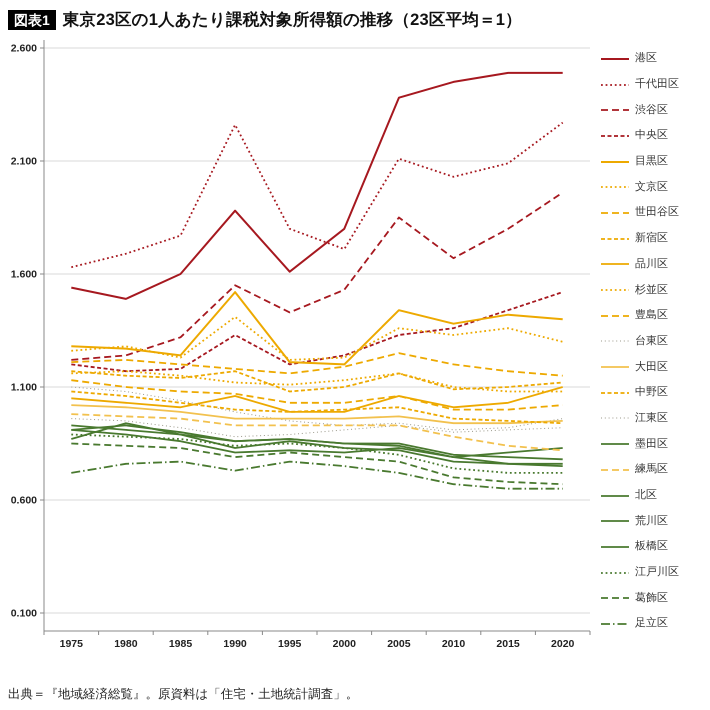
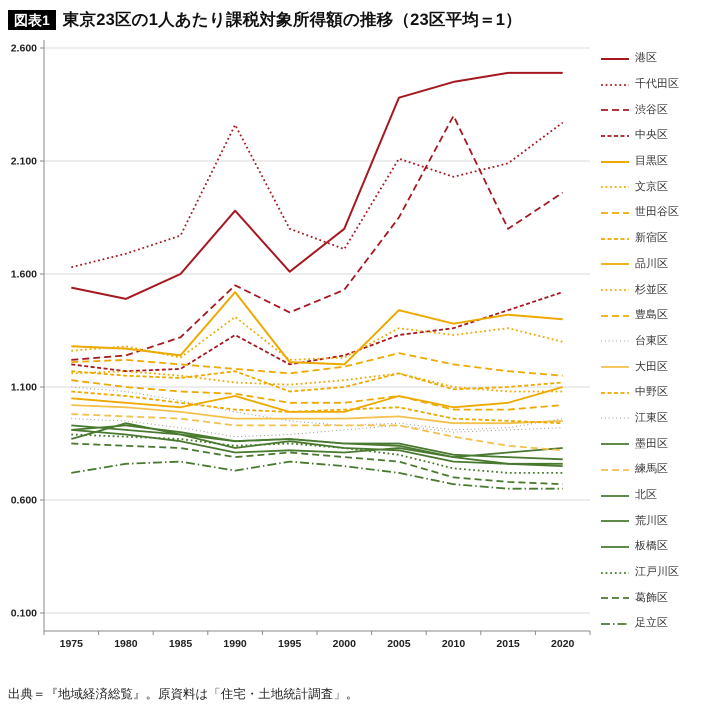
渋谷区/2010: 1.67 -> 2.30
